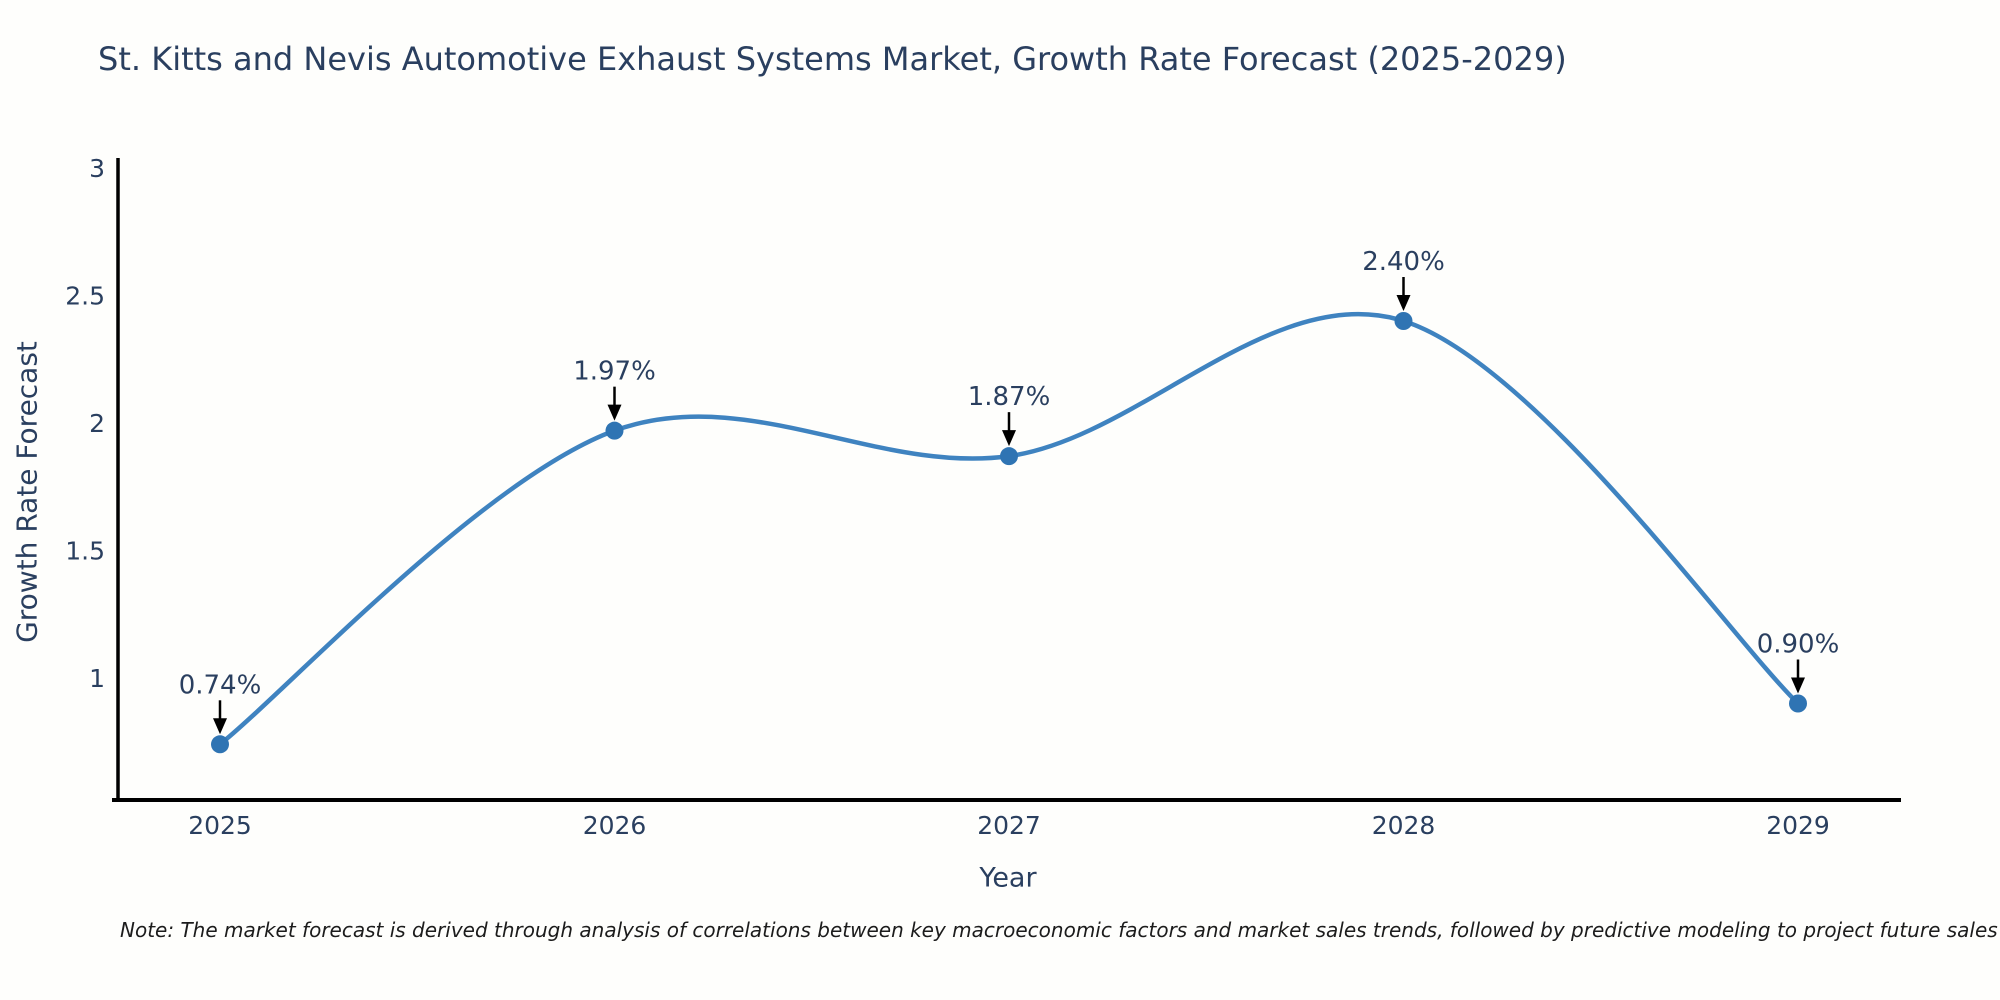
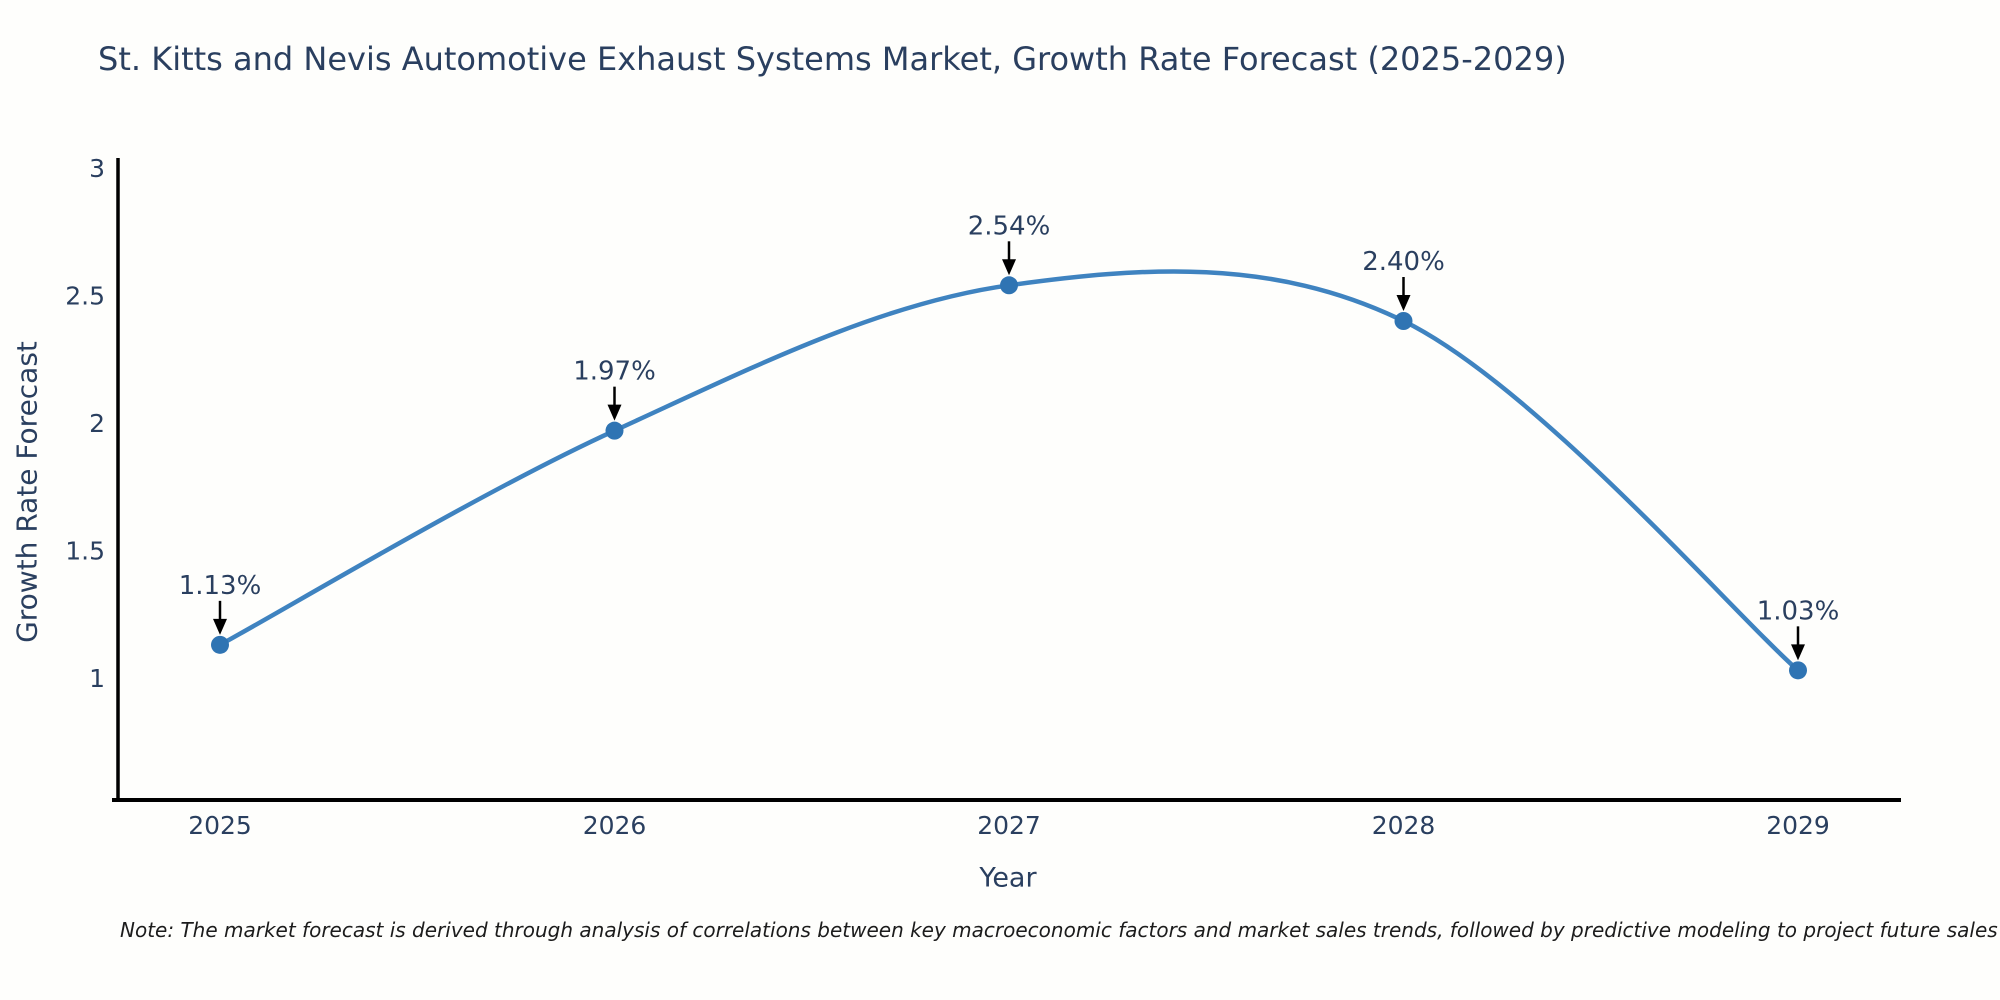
2025: 0.74% -> 1.13%
2027: 1.87% -> 2.54%
2029: 0.90% -> 1.03%
